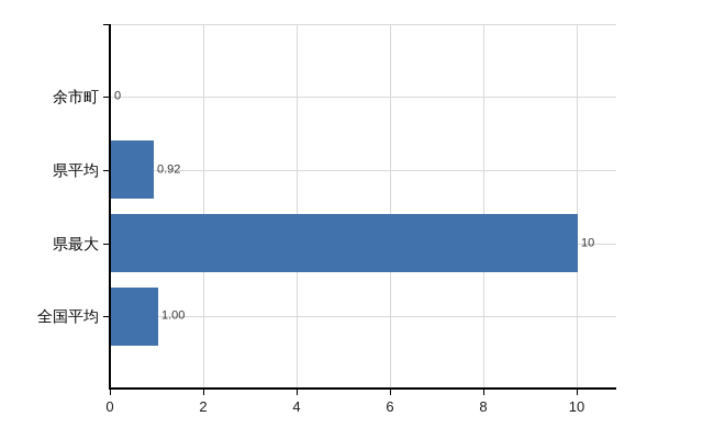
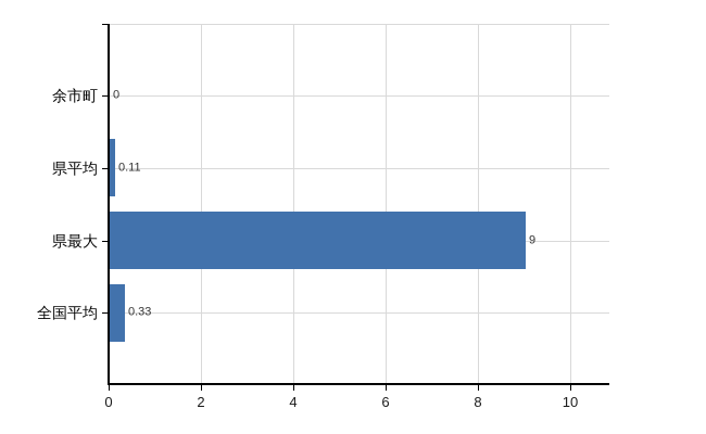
県平均: 0.92 -> 0.11
県最大: 10 -> 9
全国平均: 1.00 -> 0.33
